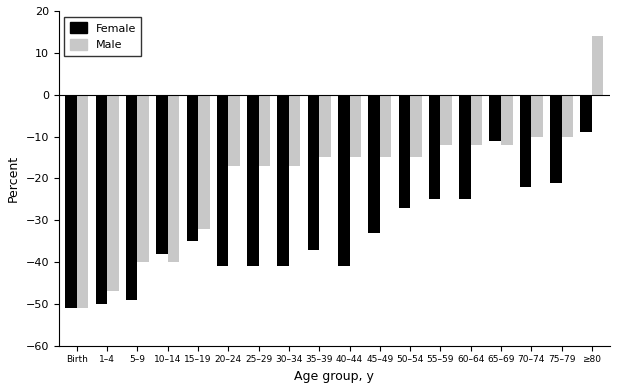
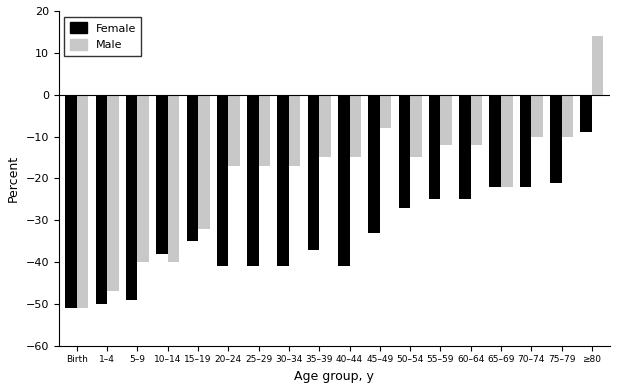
Male/45–49: -15 -> -8
Female/65–69: -11 -> -22
Male/65–69: -12 -> -22
